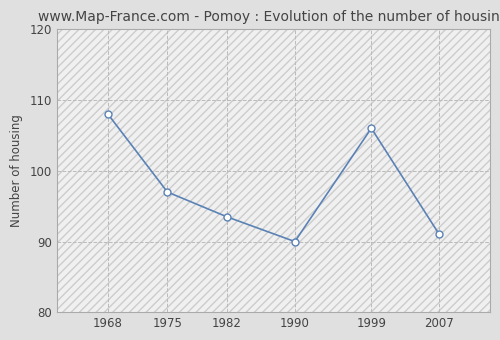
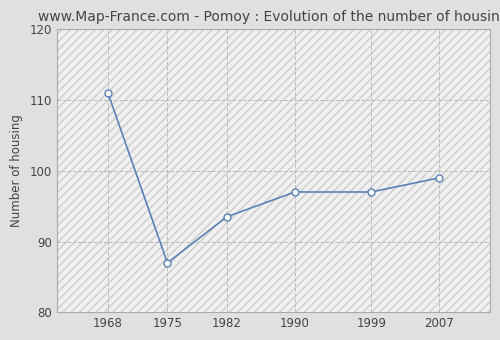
1968: 108.0 -> 111.0
1975: 97.0 -> 87.0
1990: 90.0 -> 97.0
1999: 106.0 -> 97.0
2007: 91.0 -> 99.0
